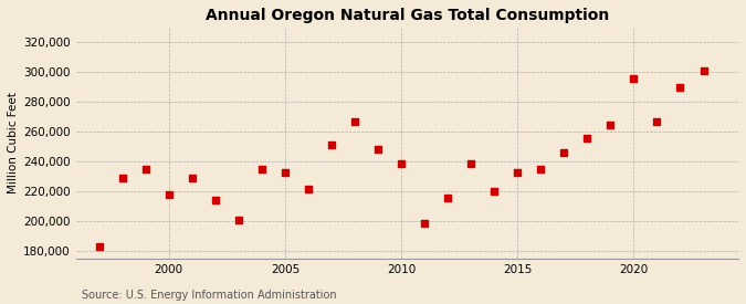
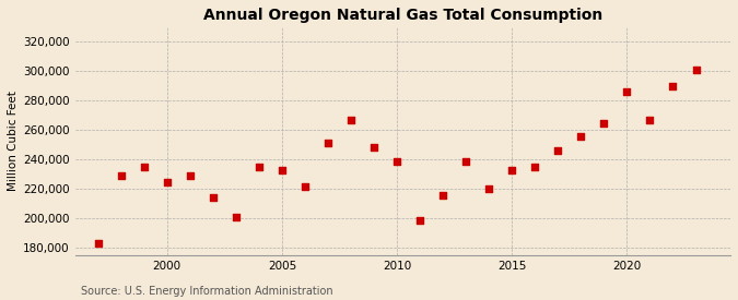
2000: 218,000 -> 225,000
2020: 296,000 -> 286,000
